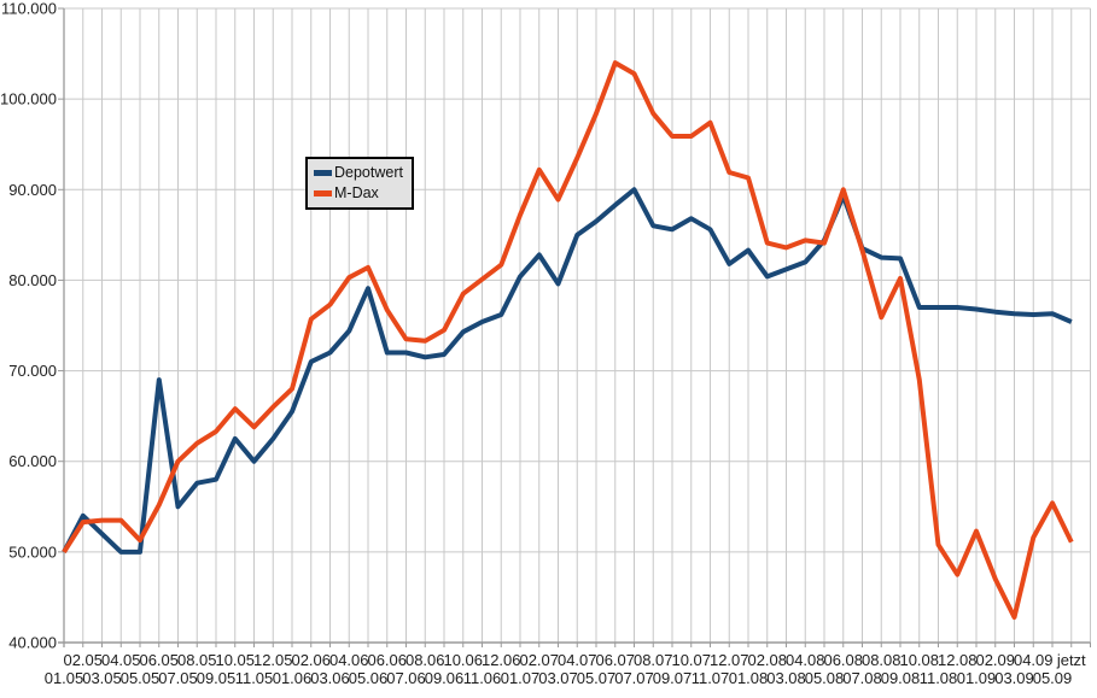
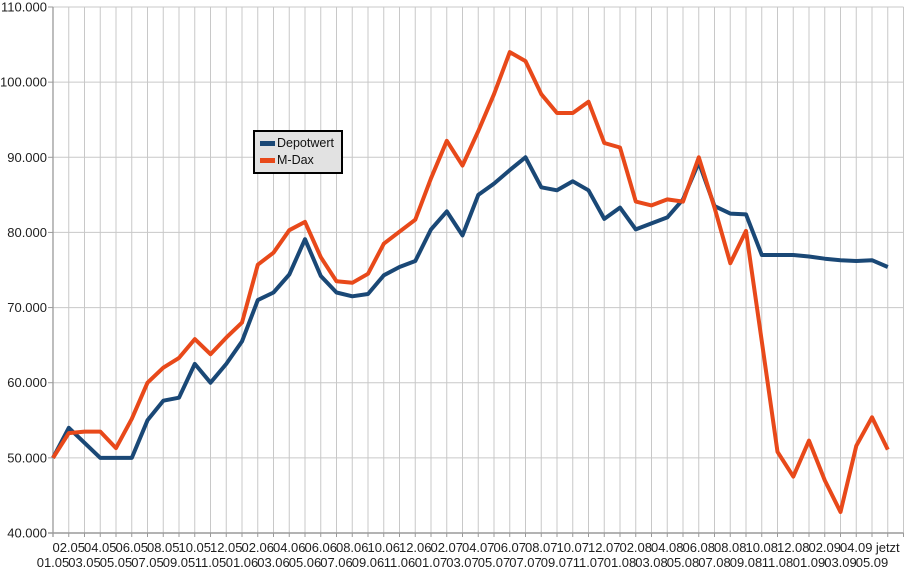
Depotwert/06.05: 69000 -> 50000
Depotwert/06.06: 72000 -> 74000
M-Dax/10.08: 69000 -> 66000
